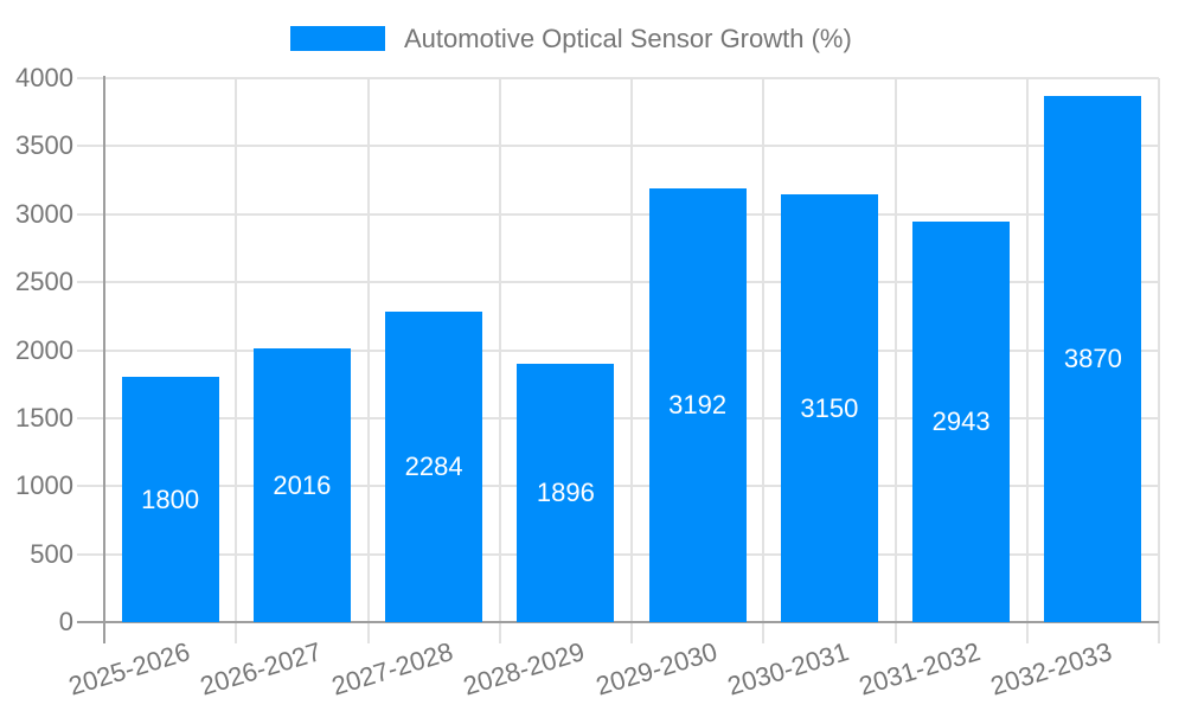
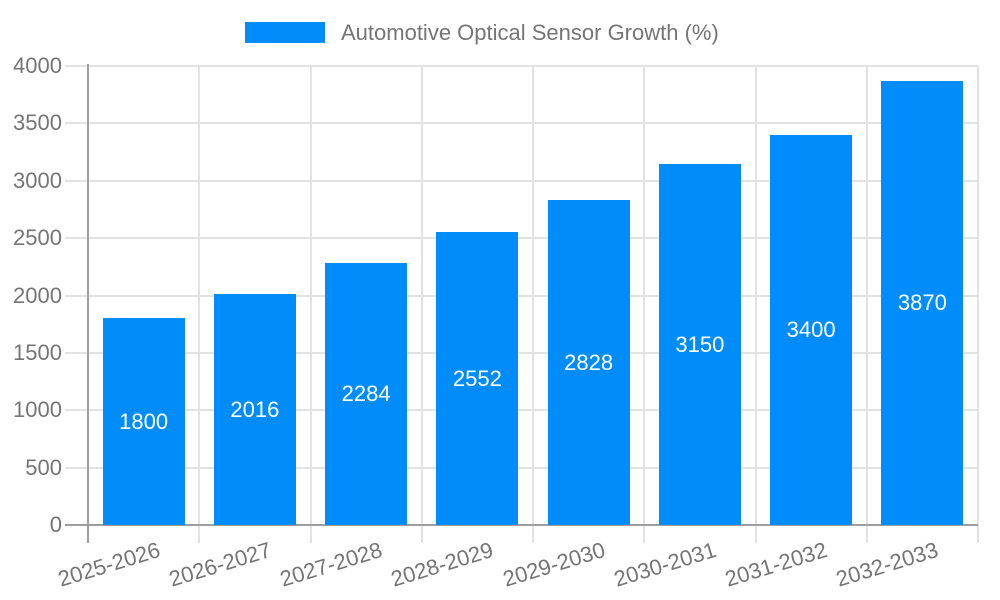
2028-2029: 1896 -> 2552
2029-2030: 3192 -> 2828
2031-2032: 2943 -> 3400
